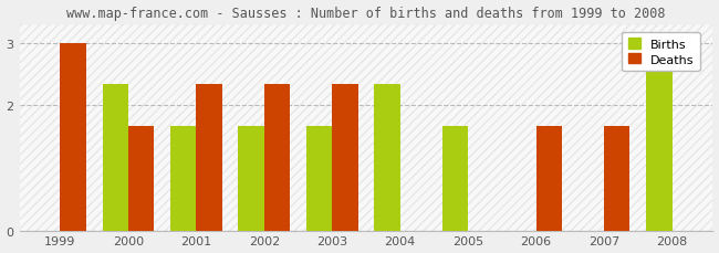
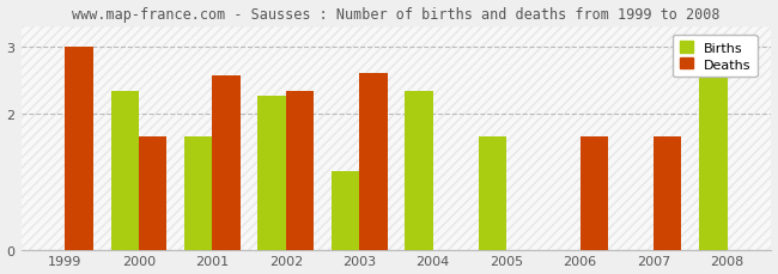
Deaths/2001: 2.33 -> 2.56
Births/2002: 1.67 -> 2.26
Births/2003: 1.67 -> 1.16
Deaths/2003: 2.33 -> 2.60
